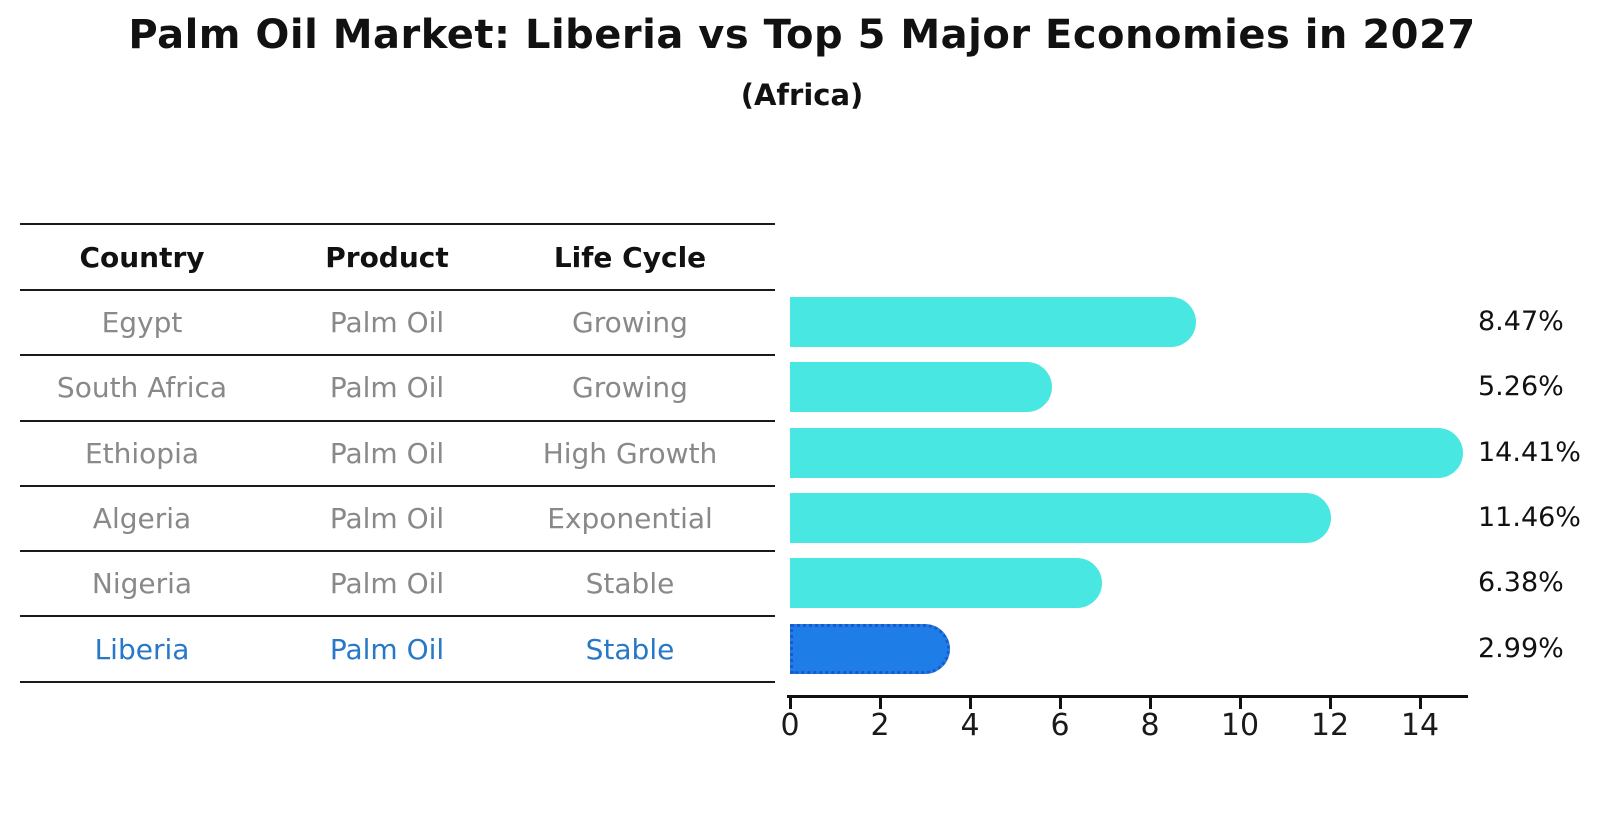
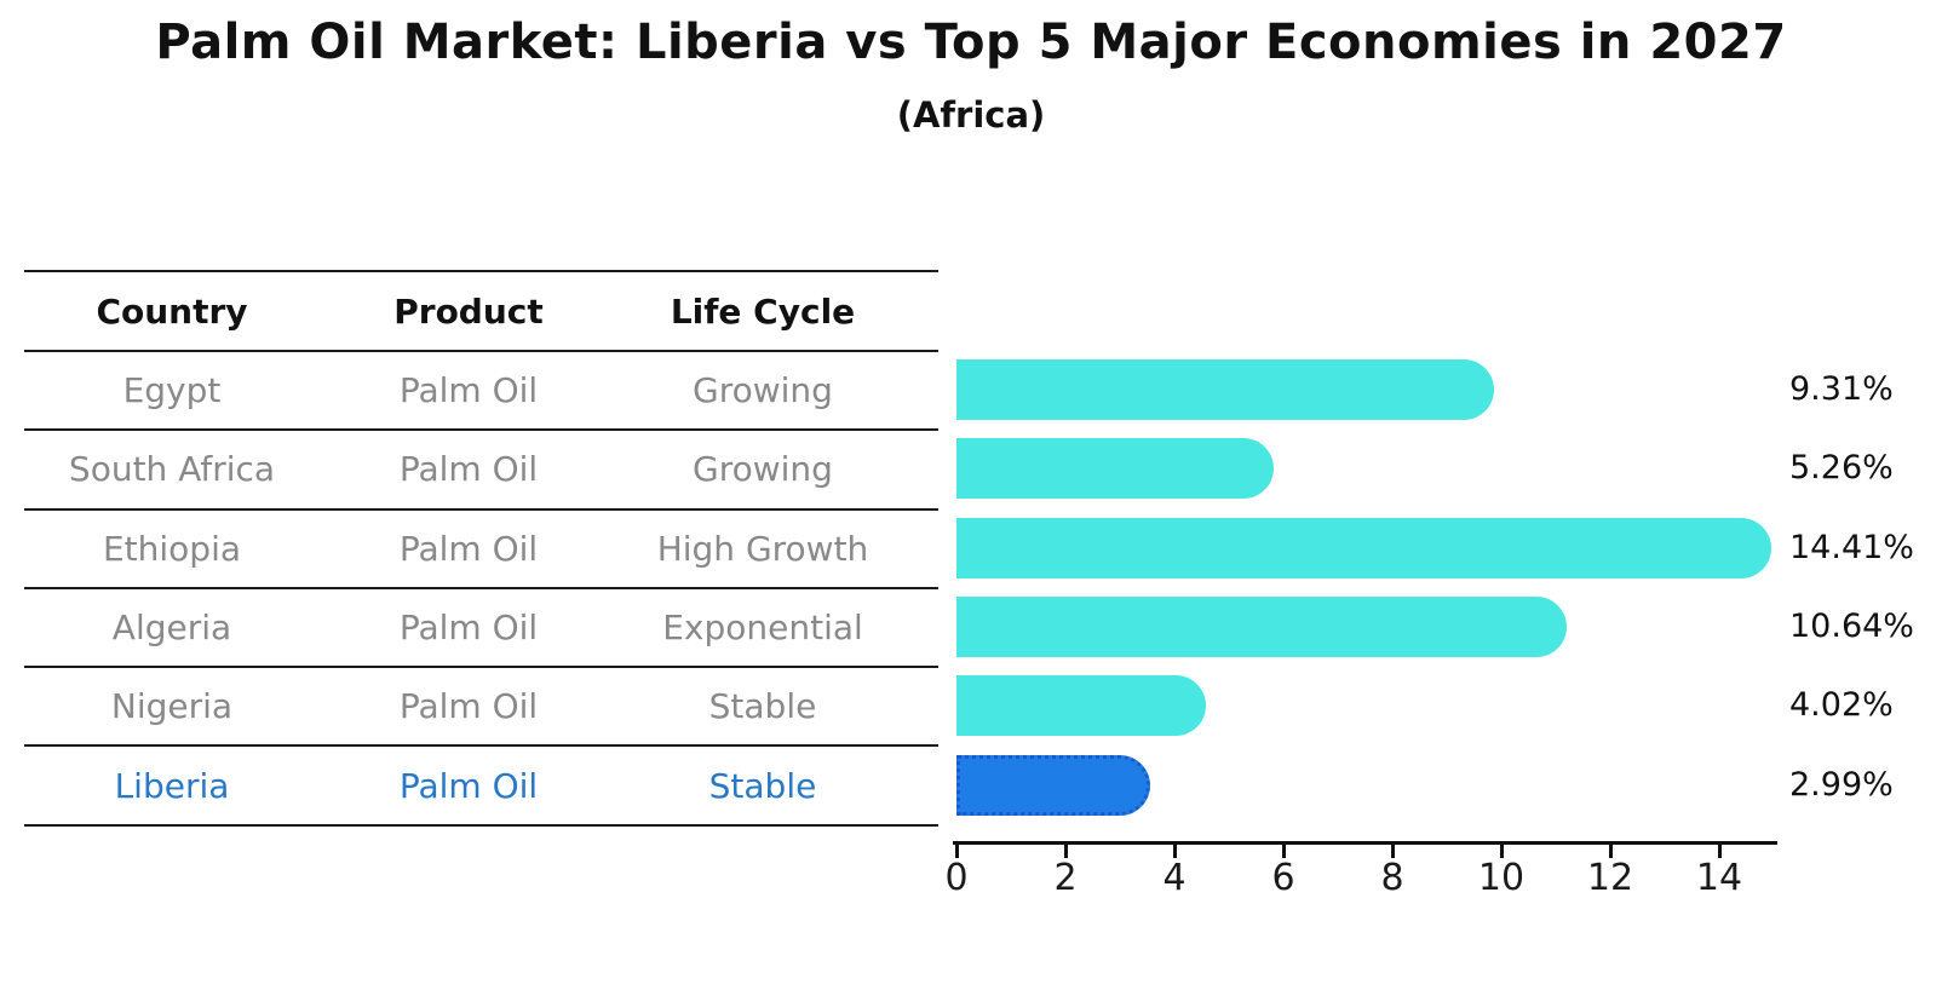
Egypt: 8.47% -> 9.31%
Algeria: 11.46% -> 10.64%
Nigeria: 6.38% -> 4.02%
